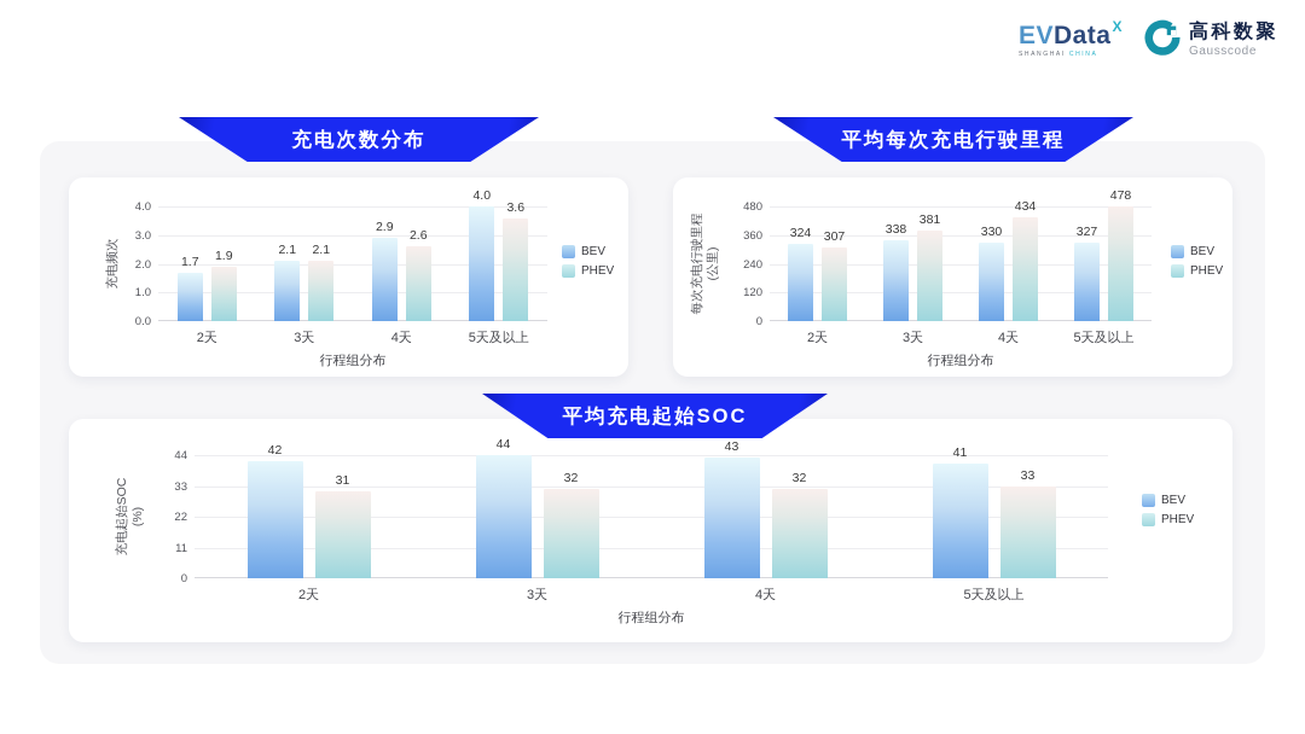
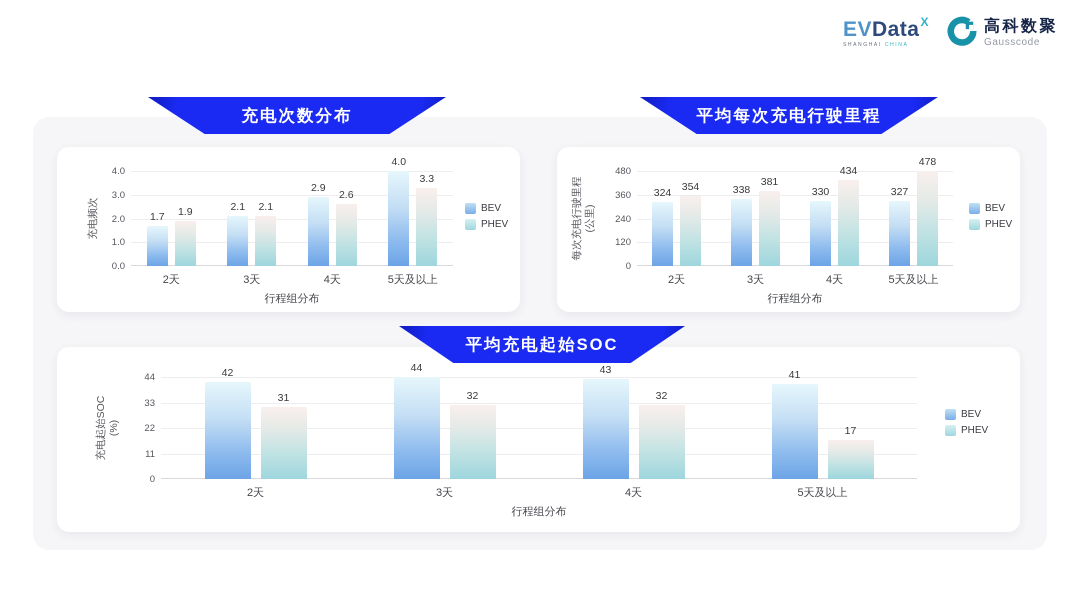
充电次数分布/PHEV/5天及以上: 3.6 -> 3.3
平均每次充电行驶里程/PHEV/2天: 307 -> 354
平均充电起始SOC/PHEV/5天及以上: 33 -> 17
